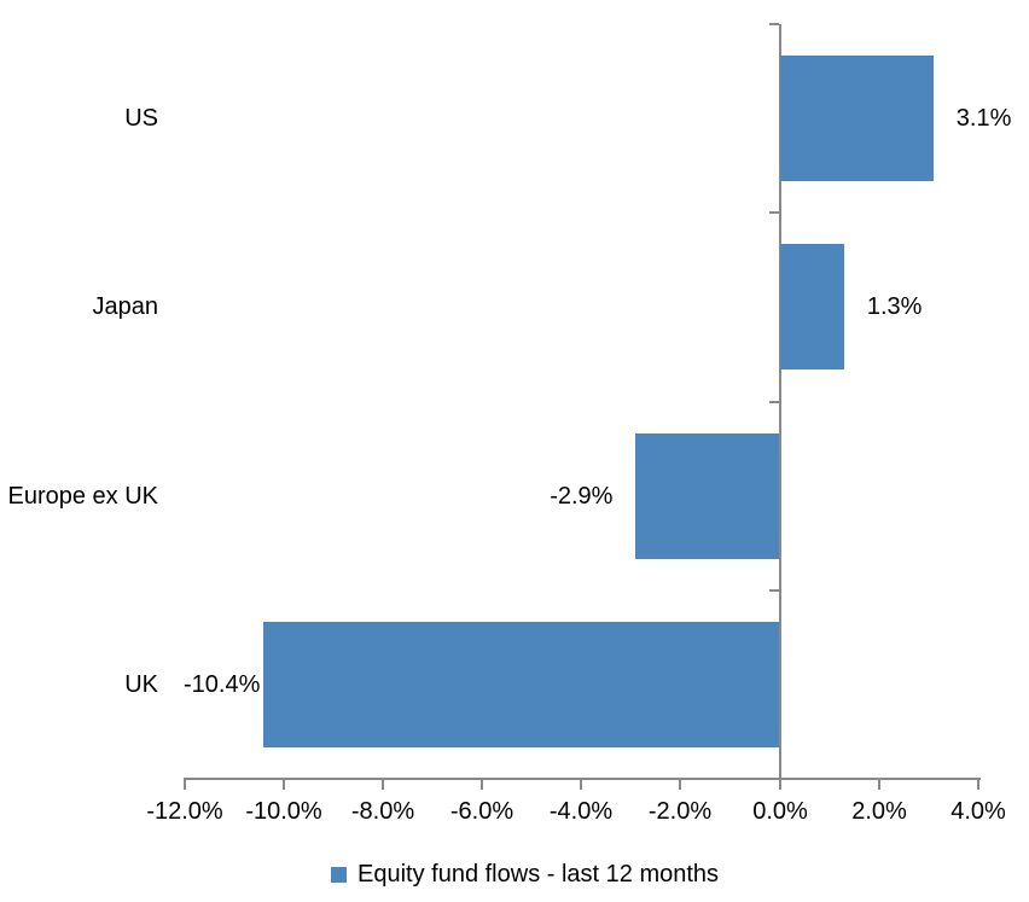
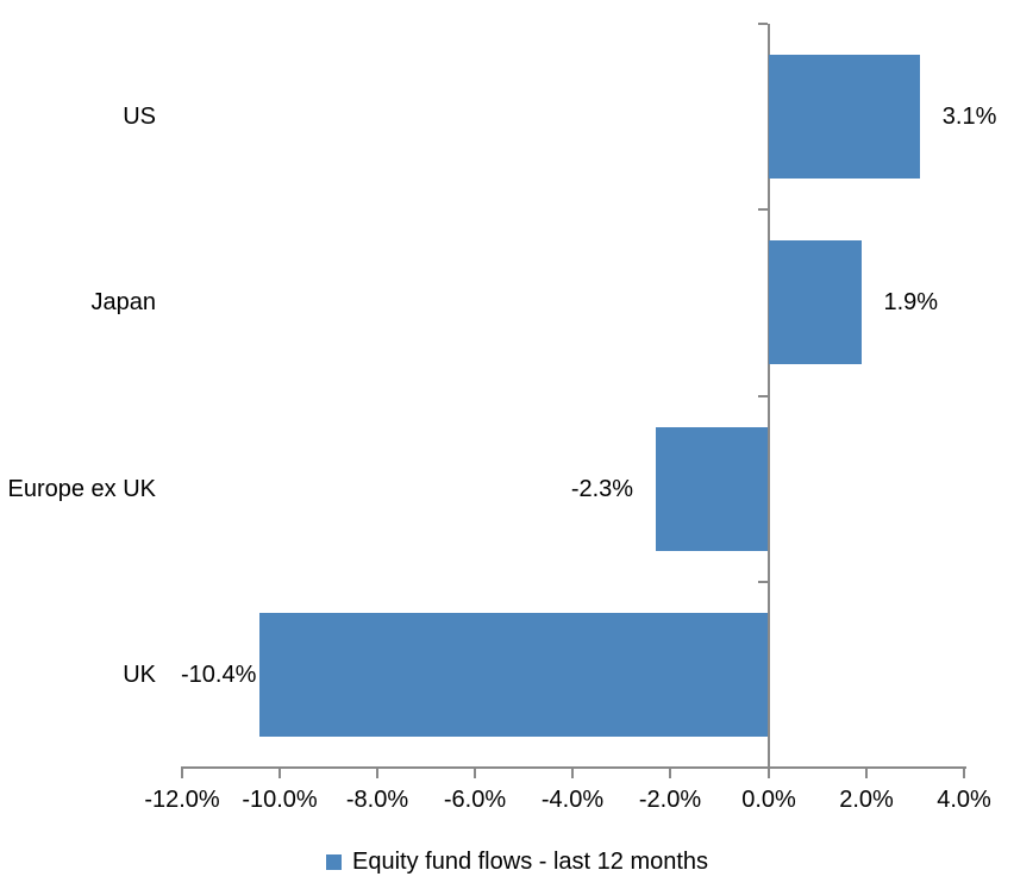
Japan: 1.3% -> 1.9%
Europe ex UK: -2.9% -> -2.3%
